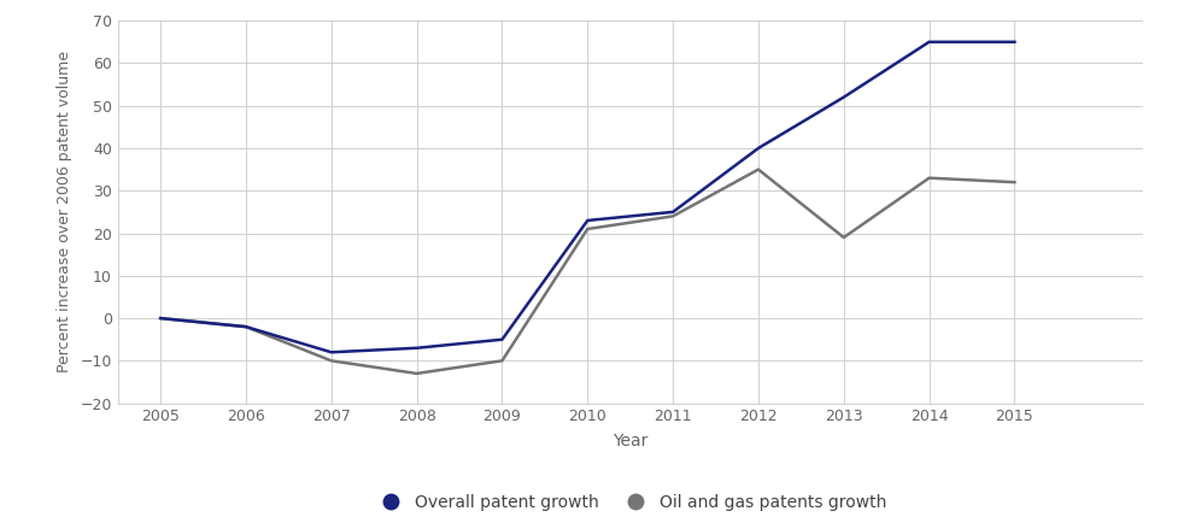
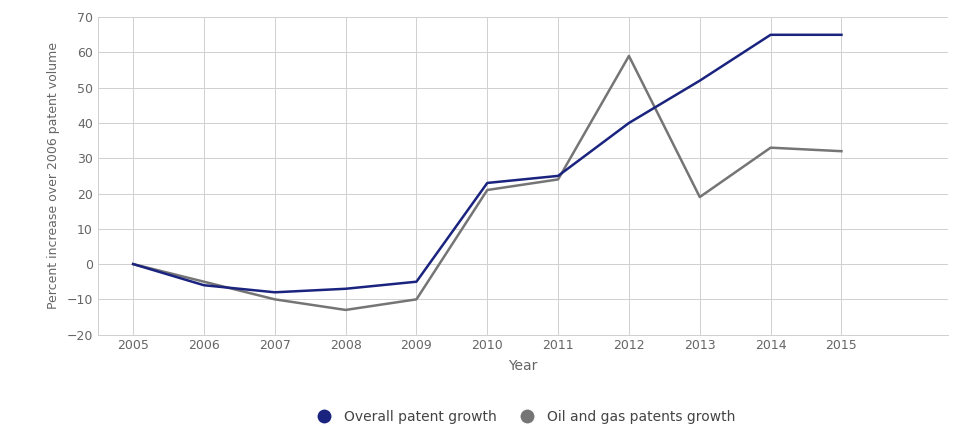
Overall patent growth/2006: -2 -> -6
Oil and gas patents growth/2006: -2 -> -5
Oil and gas patents growth/2012: 35 -> 59
